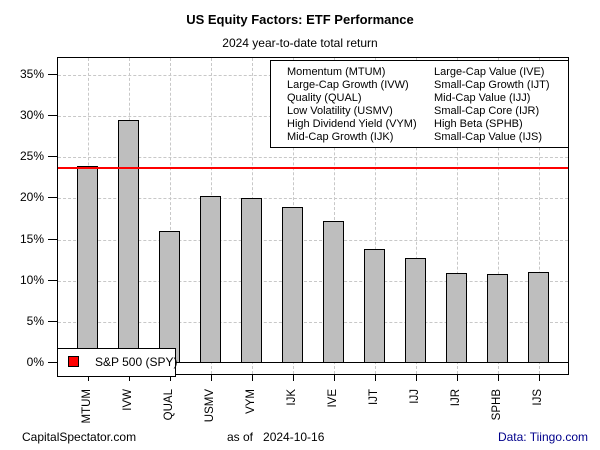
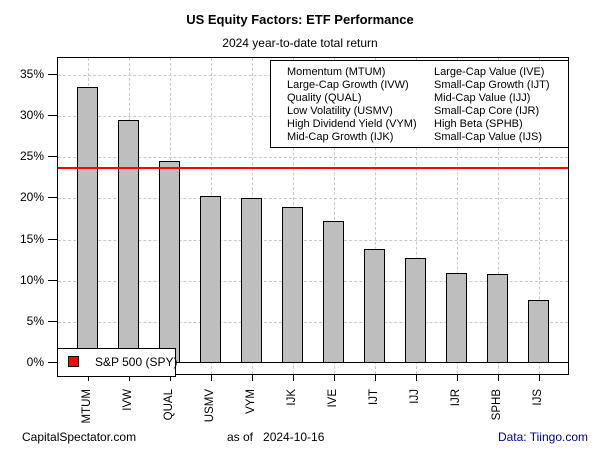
MTUM: 24% -> 34%
QUAL: 16% -> 25%
IJS: 11% -> 8%
